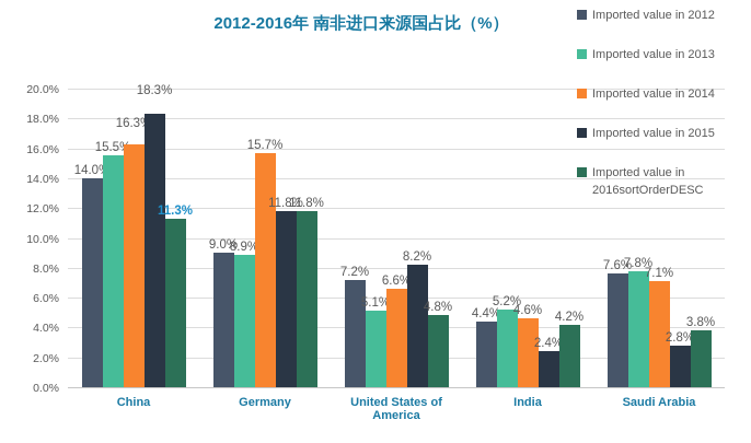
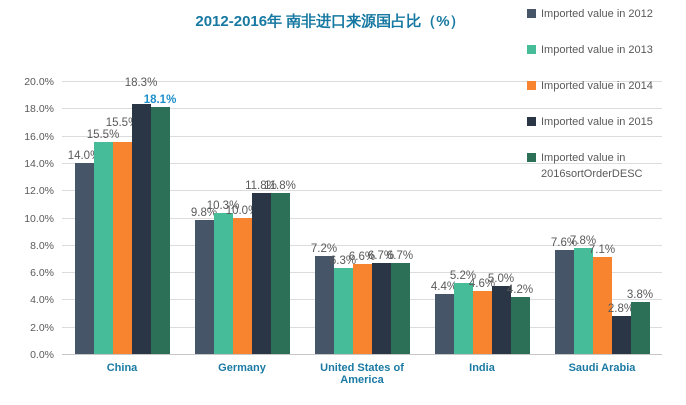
Imported value in 2014/China: 16.3% -> 15.5%
Imported value in 2016sortOrderDESC/China: 11.3% -> 18.1%
Imported value in 2012/Germany: 9.0% -> 9.8%
Imported value in 2013/Germany: 8.9% -> 10.3%
Imported value in 2014/Germany: 15.7% -> 10.0%
Imported value in 2013/United States of America: 5.1% -> 6.3%
Imported value in 2015/United States of America: 8.2% -> 6.7%
Imported value in 2016sortOrderDESC/United States of America: 4.8% -> 6.7%
Imported value in 2015/India: 2.4% -> 5.0%
